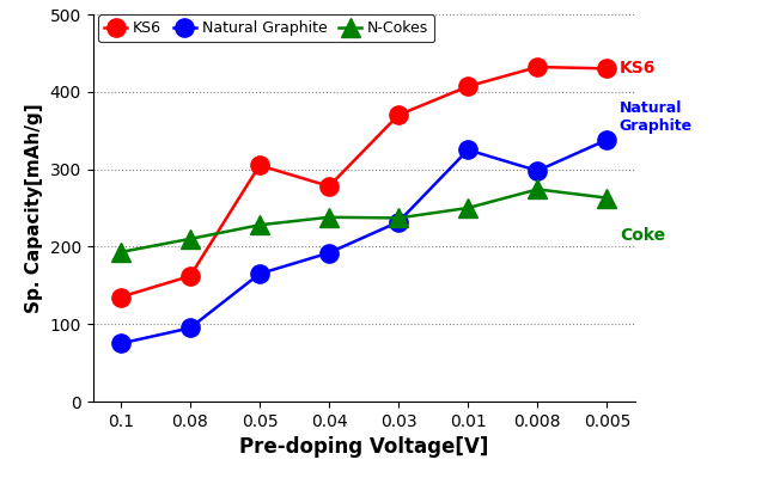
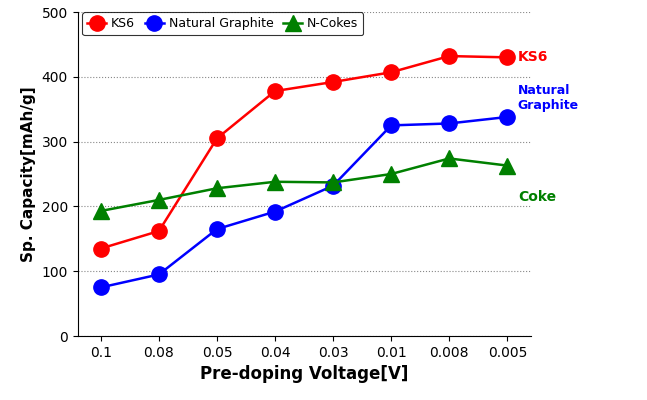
KS6/0.04: 278 -> 378
KS6/0.03: 370 -> 392
Natural Graphite/0.008: 298 -> 328
